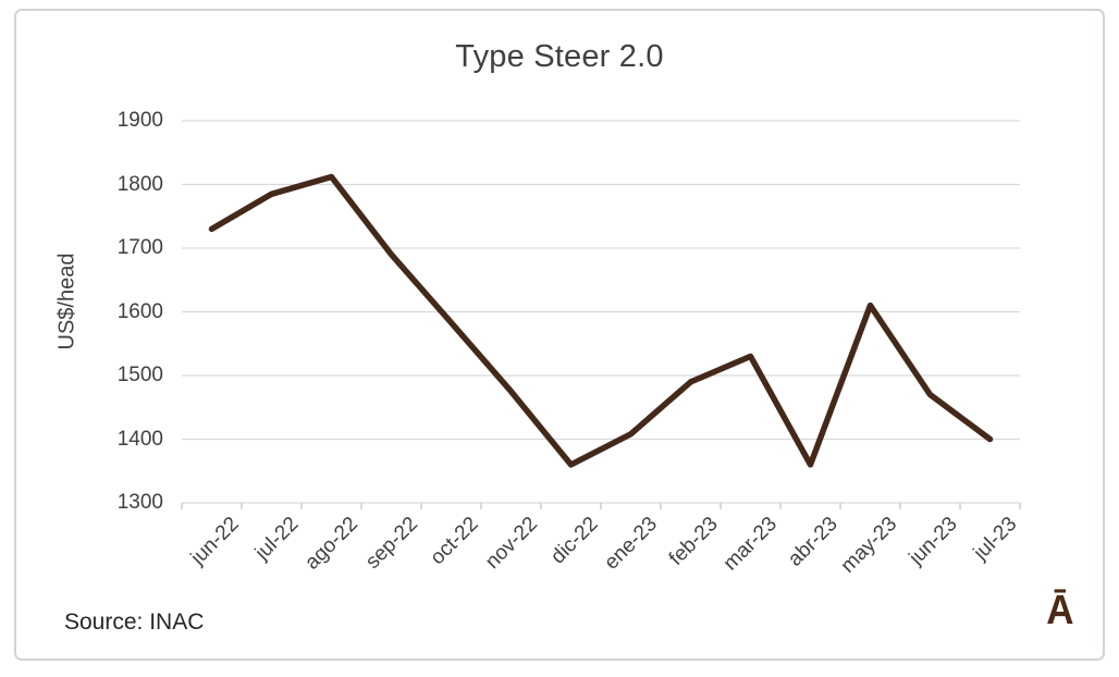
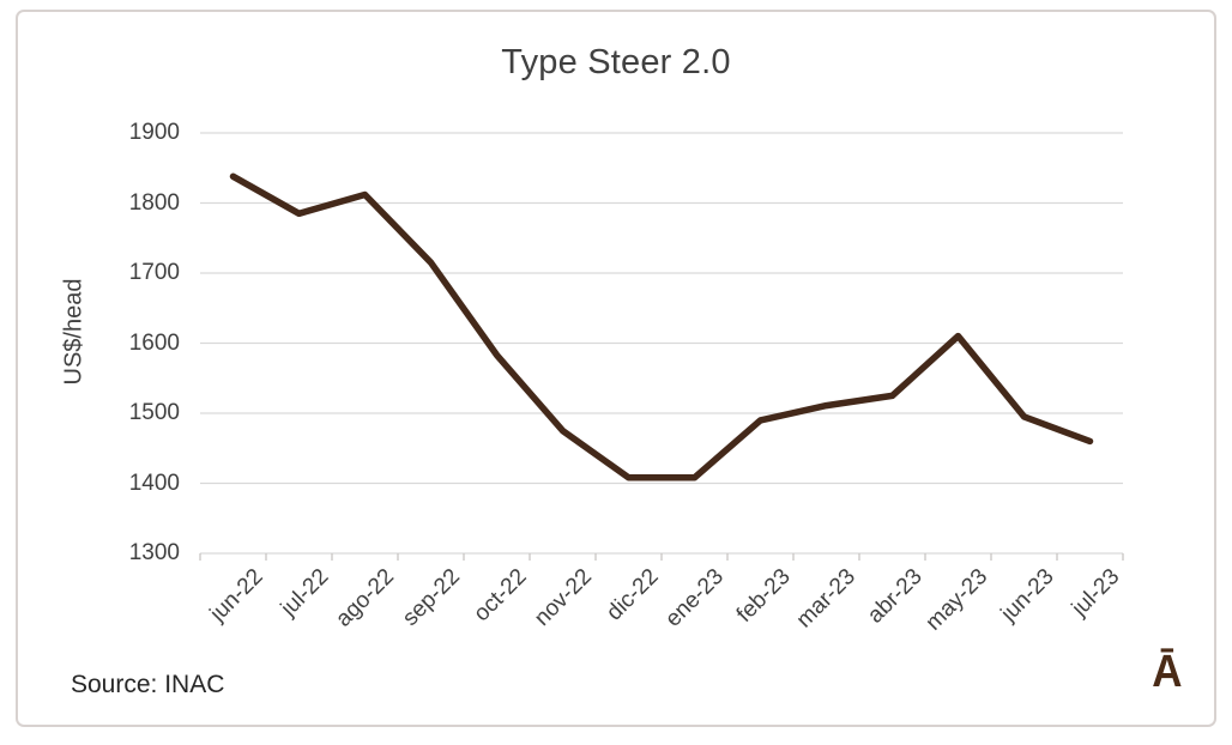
jun-22: 1730 -> 1840
sep-22: 1690 -> 1720
dic-22: 1360 -> 1410
mar-23: 1530 -> 1510
abr-23: 1360 -> 1520
jun-23: 1470 -> 1500
jul-23: 1400 -> 1460
